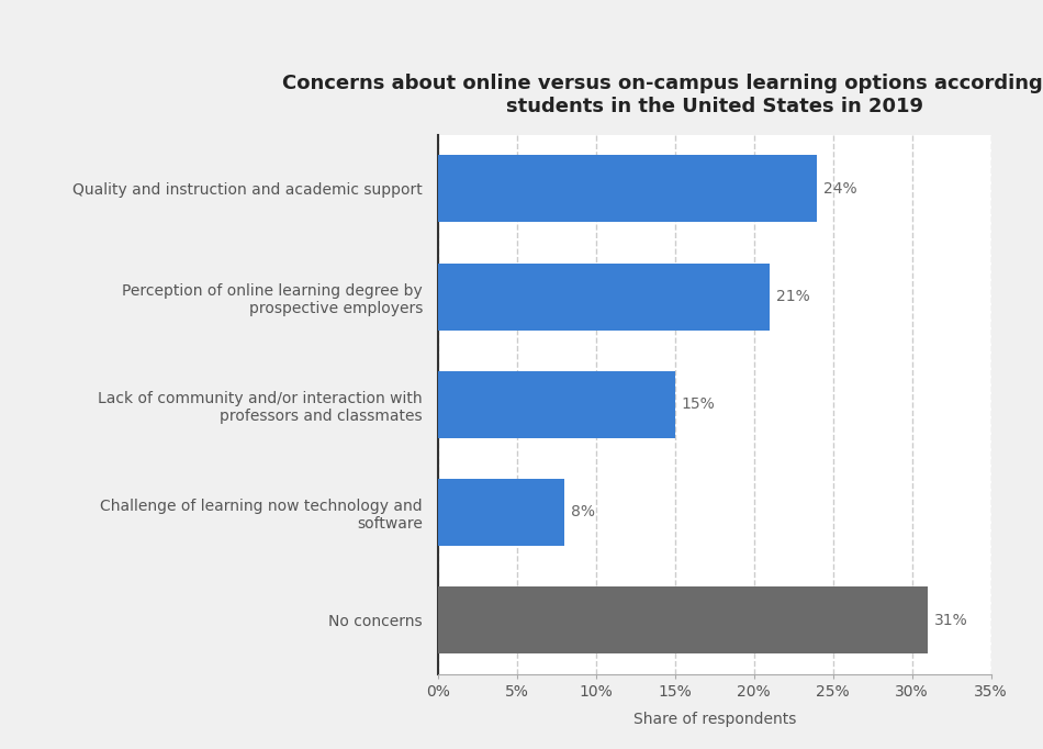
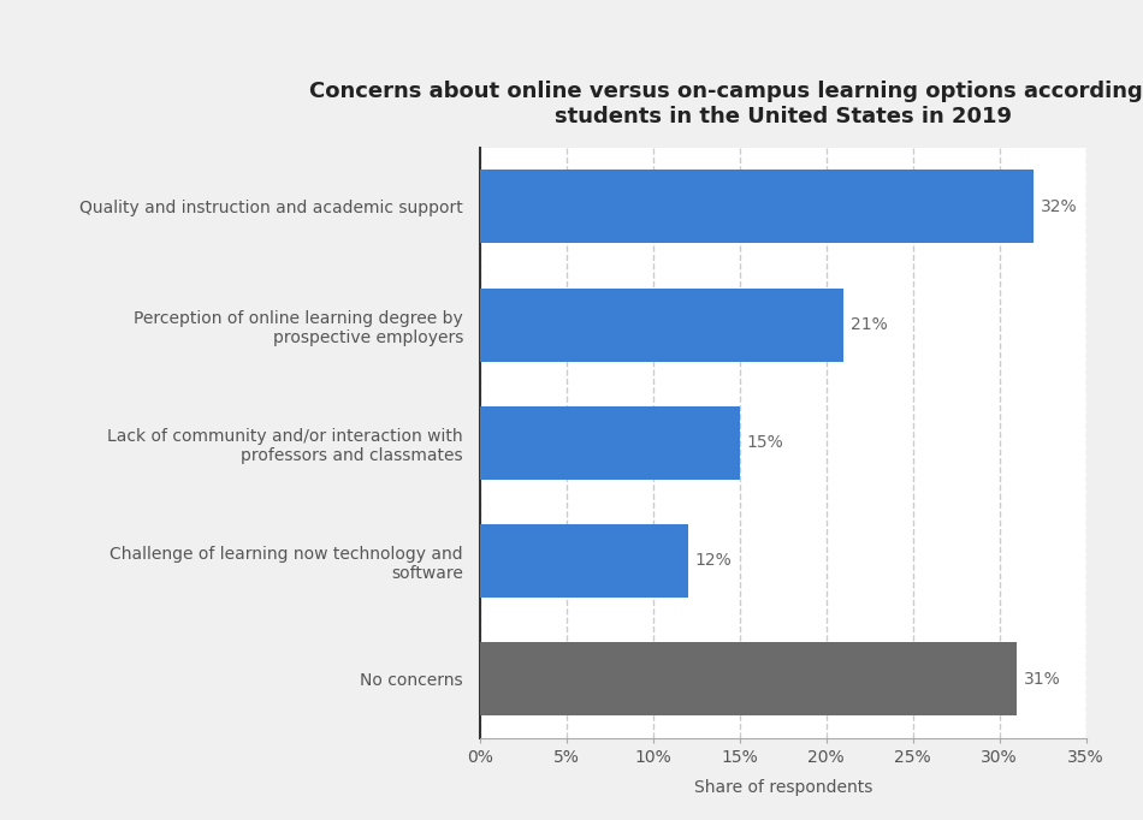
Quality and instruction and academic support: 24% -> 32%
Challenge of learning now technology and software: 8% -> 12%
